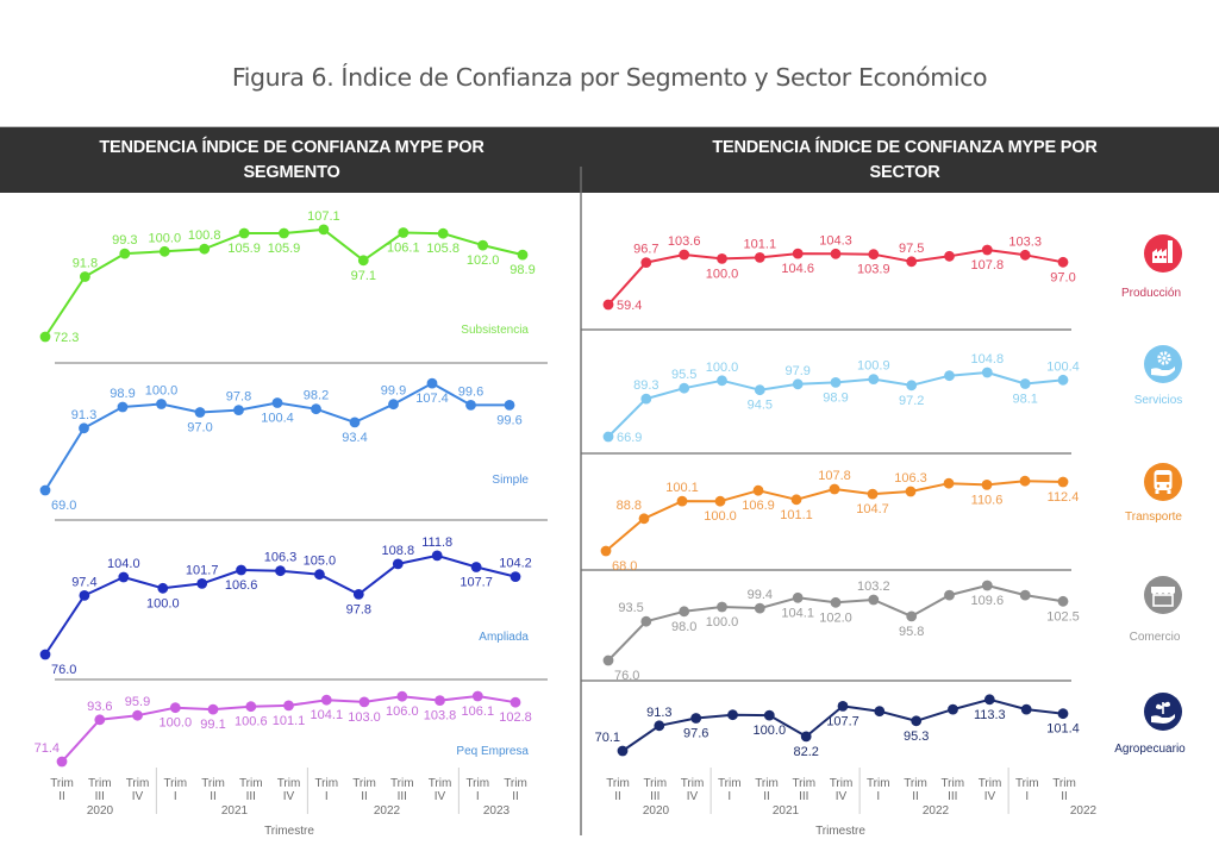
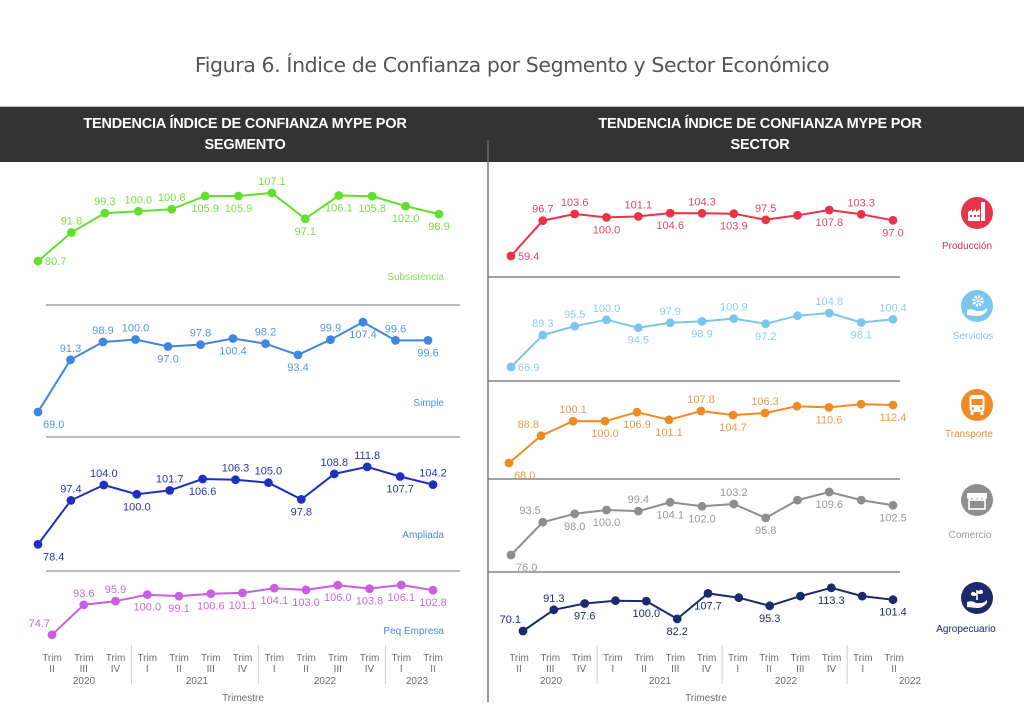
TENDENCIA ÍNDICE DE CONFIANZA MYPE POR SEGMENTO/Subsistencia/Trim II 2020: 72.3 -> 80.7
TENDENCIA ÍNDICE DE CONFIANZA MYPE POR SEGMENTO/Ampliada/Trim II 2020: 76.0 -> 78.4
TENDENCIA ÍNDICE DE CONFIANZA MYPE POR SEGMENTO/Peq Empresa/Trim II 2020: 71.4 -> 74.7
